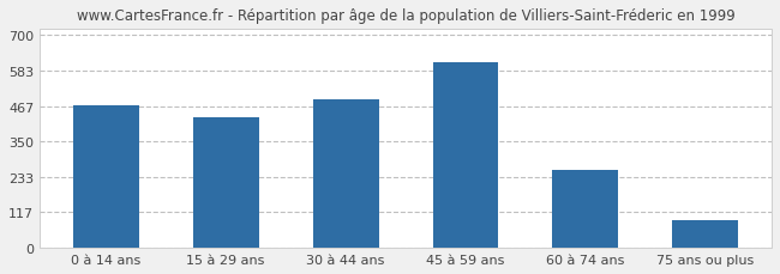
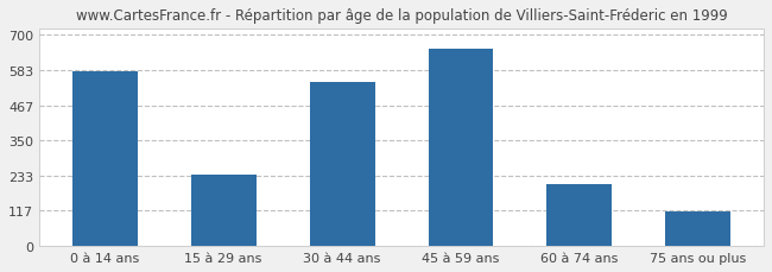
0 à 14 ans: 470 -> 580
15 à 29 ans: 430 -> 235
30 à 44 ans: 490 -> 545
45 à 59 ans: 610 -> 655
60 à 74 ans: 255 -> 205
75 ans ou plus: 90 -> 115
